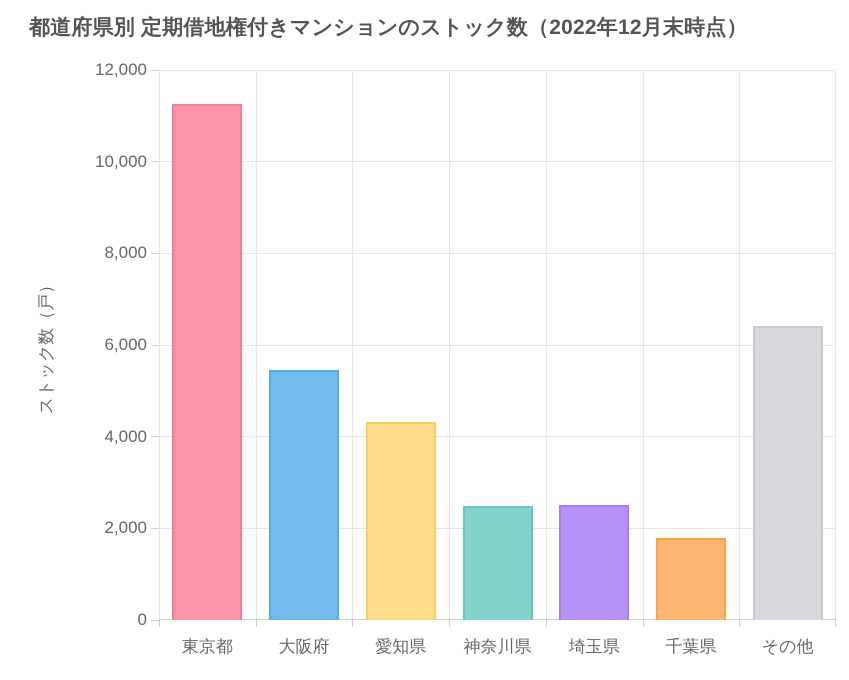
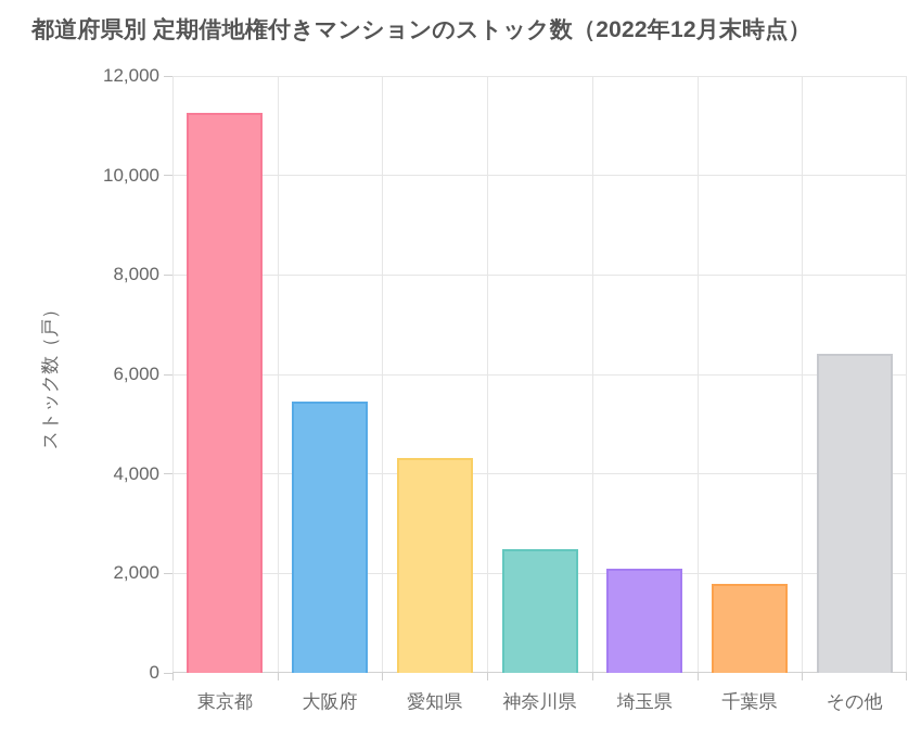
埼玉県: 2500 -> 2100
